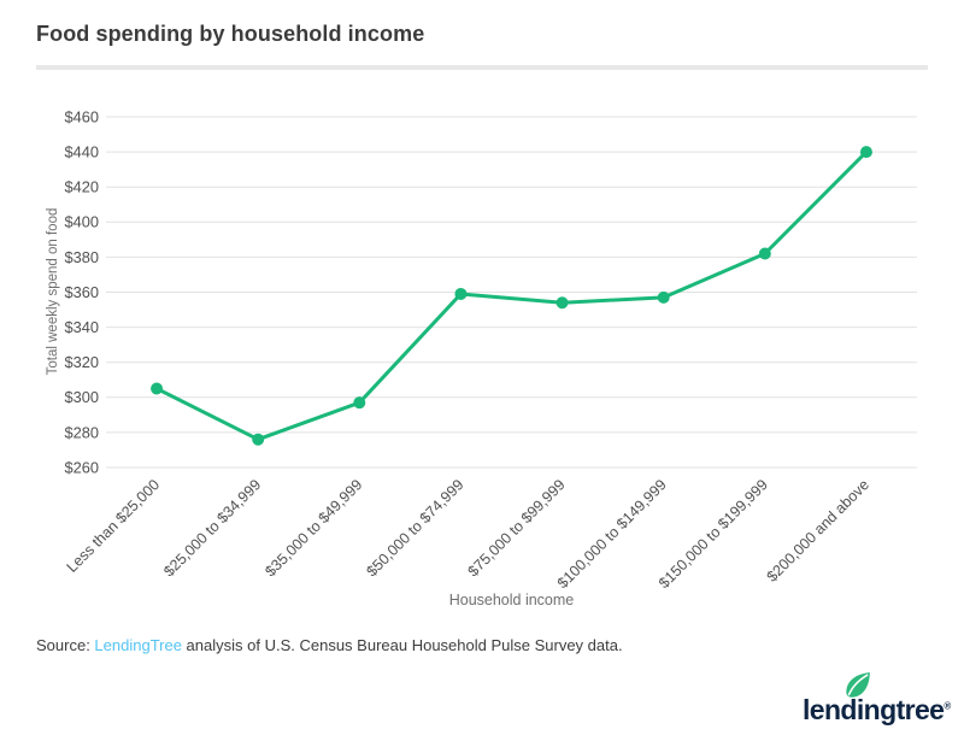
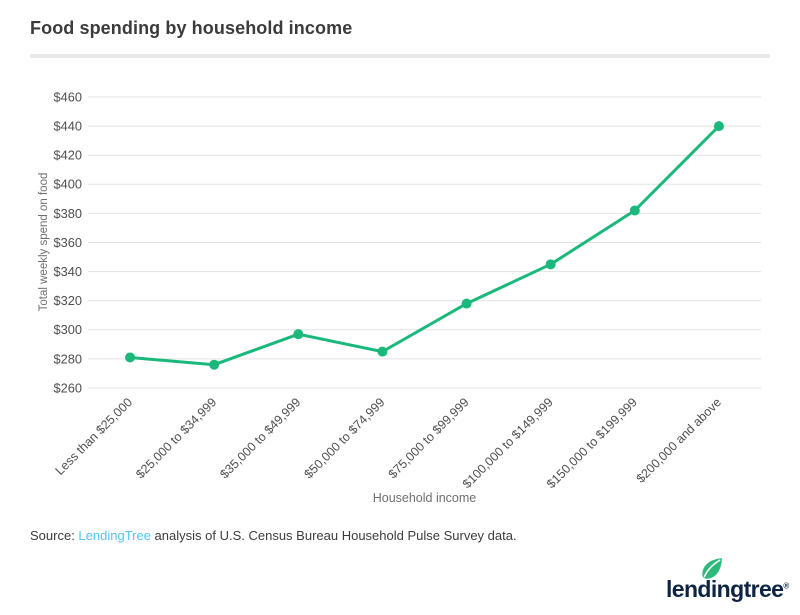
Less than $25,000: $305 -> $281
$50,000 to $74,999: $359 -> $285
$75,000 to $99,999: $354 -> $318
$100,000 to $149,999: $357 -> $345
